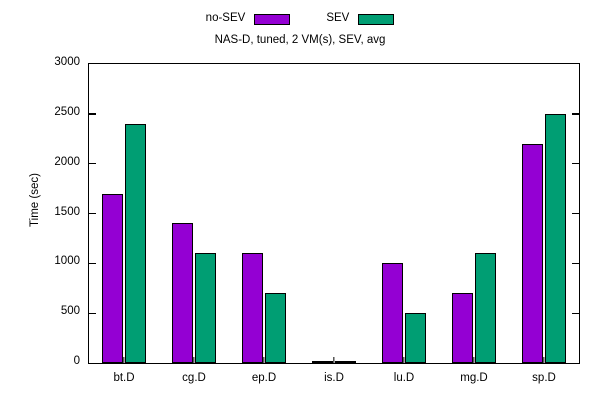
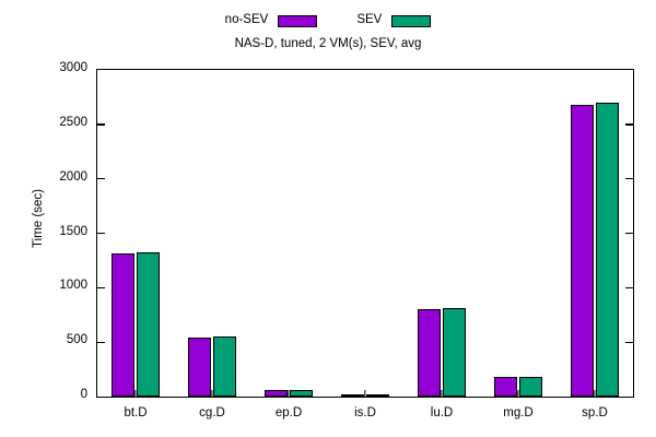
no-SEV/bt.D: 1700 -> 1300
SEV/bt.D: 2400 -> 1300
no-SEV/cg.D: 1400 -> 500
SEV/cg.D: 1100 -> 600
no-SEV/ep.D: 1100 -> 100
SEV/ep.D: 700 -> 100
no-SEV/lu.D: 1000 -> 800
SEV/lu.D: 500 -> 800
no-SEV/mg.D: 700 -> 200
SEV/mg.D: 1100 -> 200
no-SEV/sp.D: 2200 -> 2700
SEV/sp.D: 2500 -> 2700
